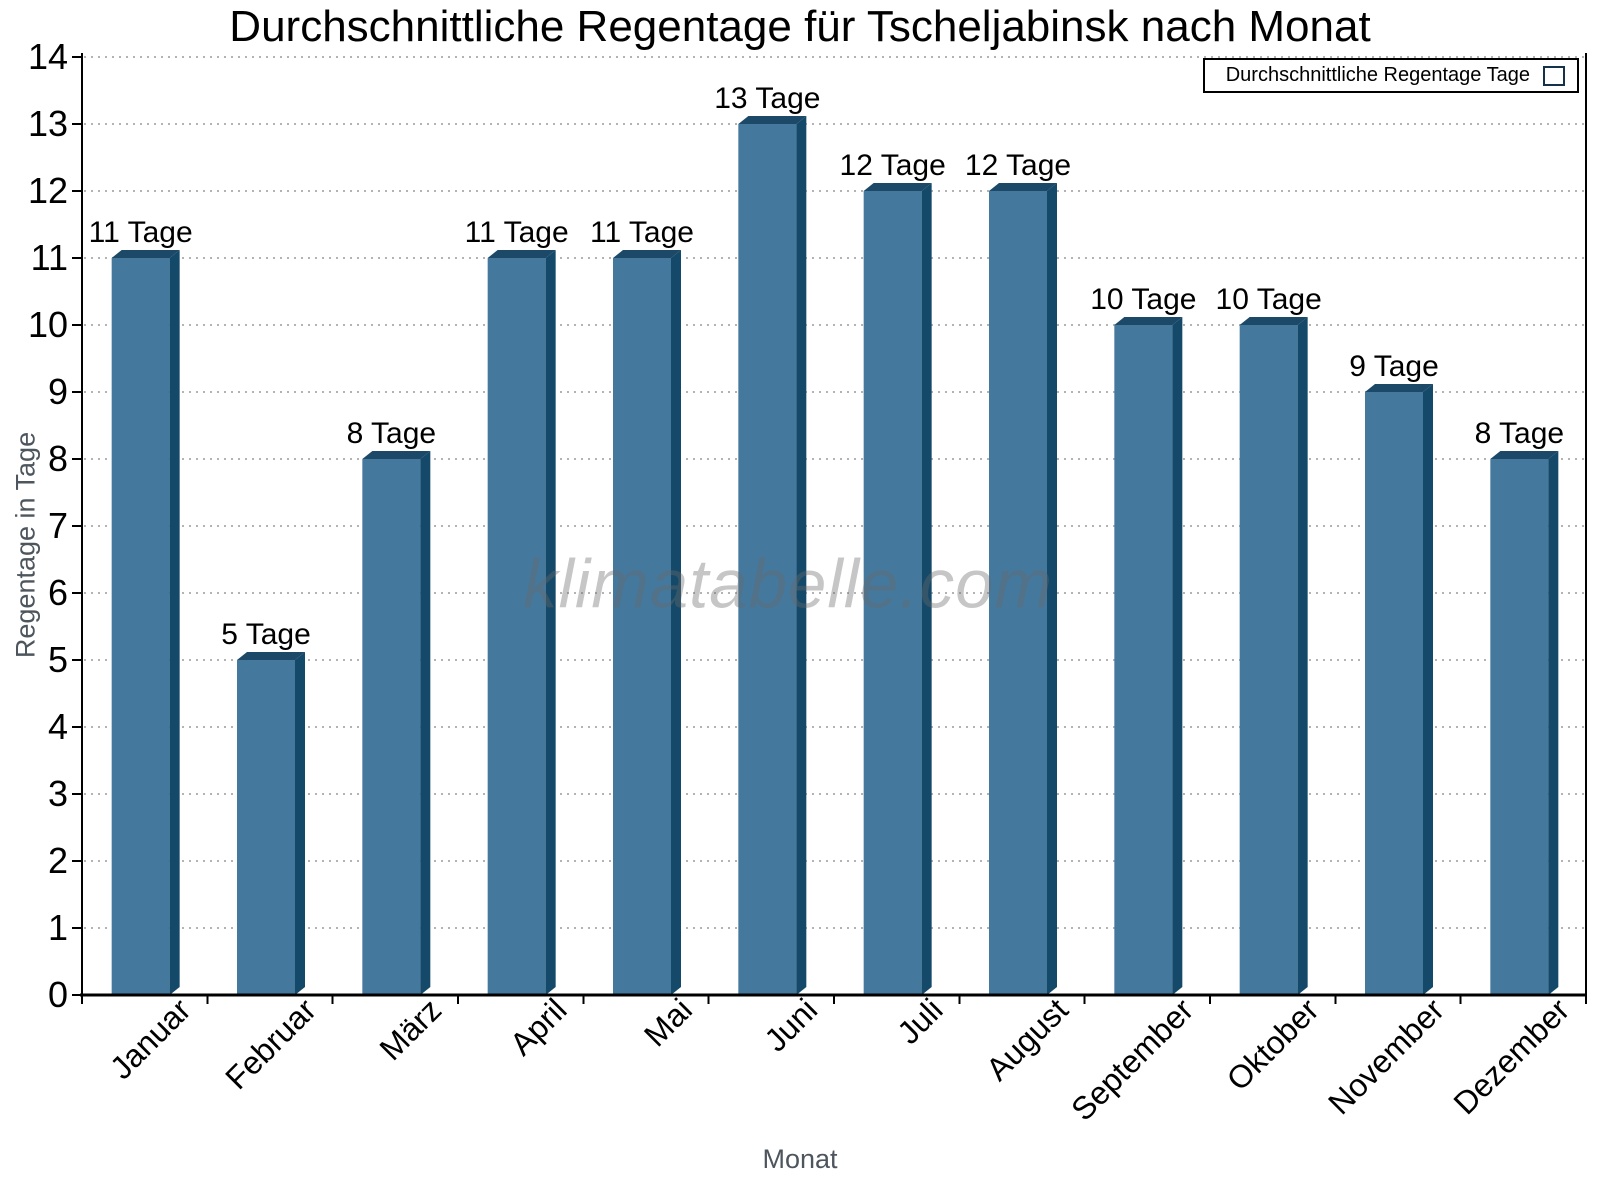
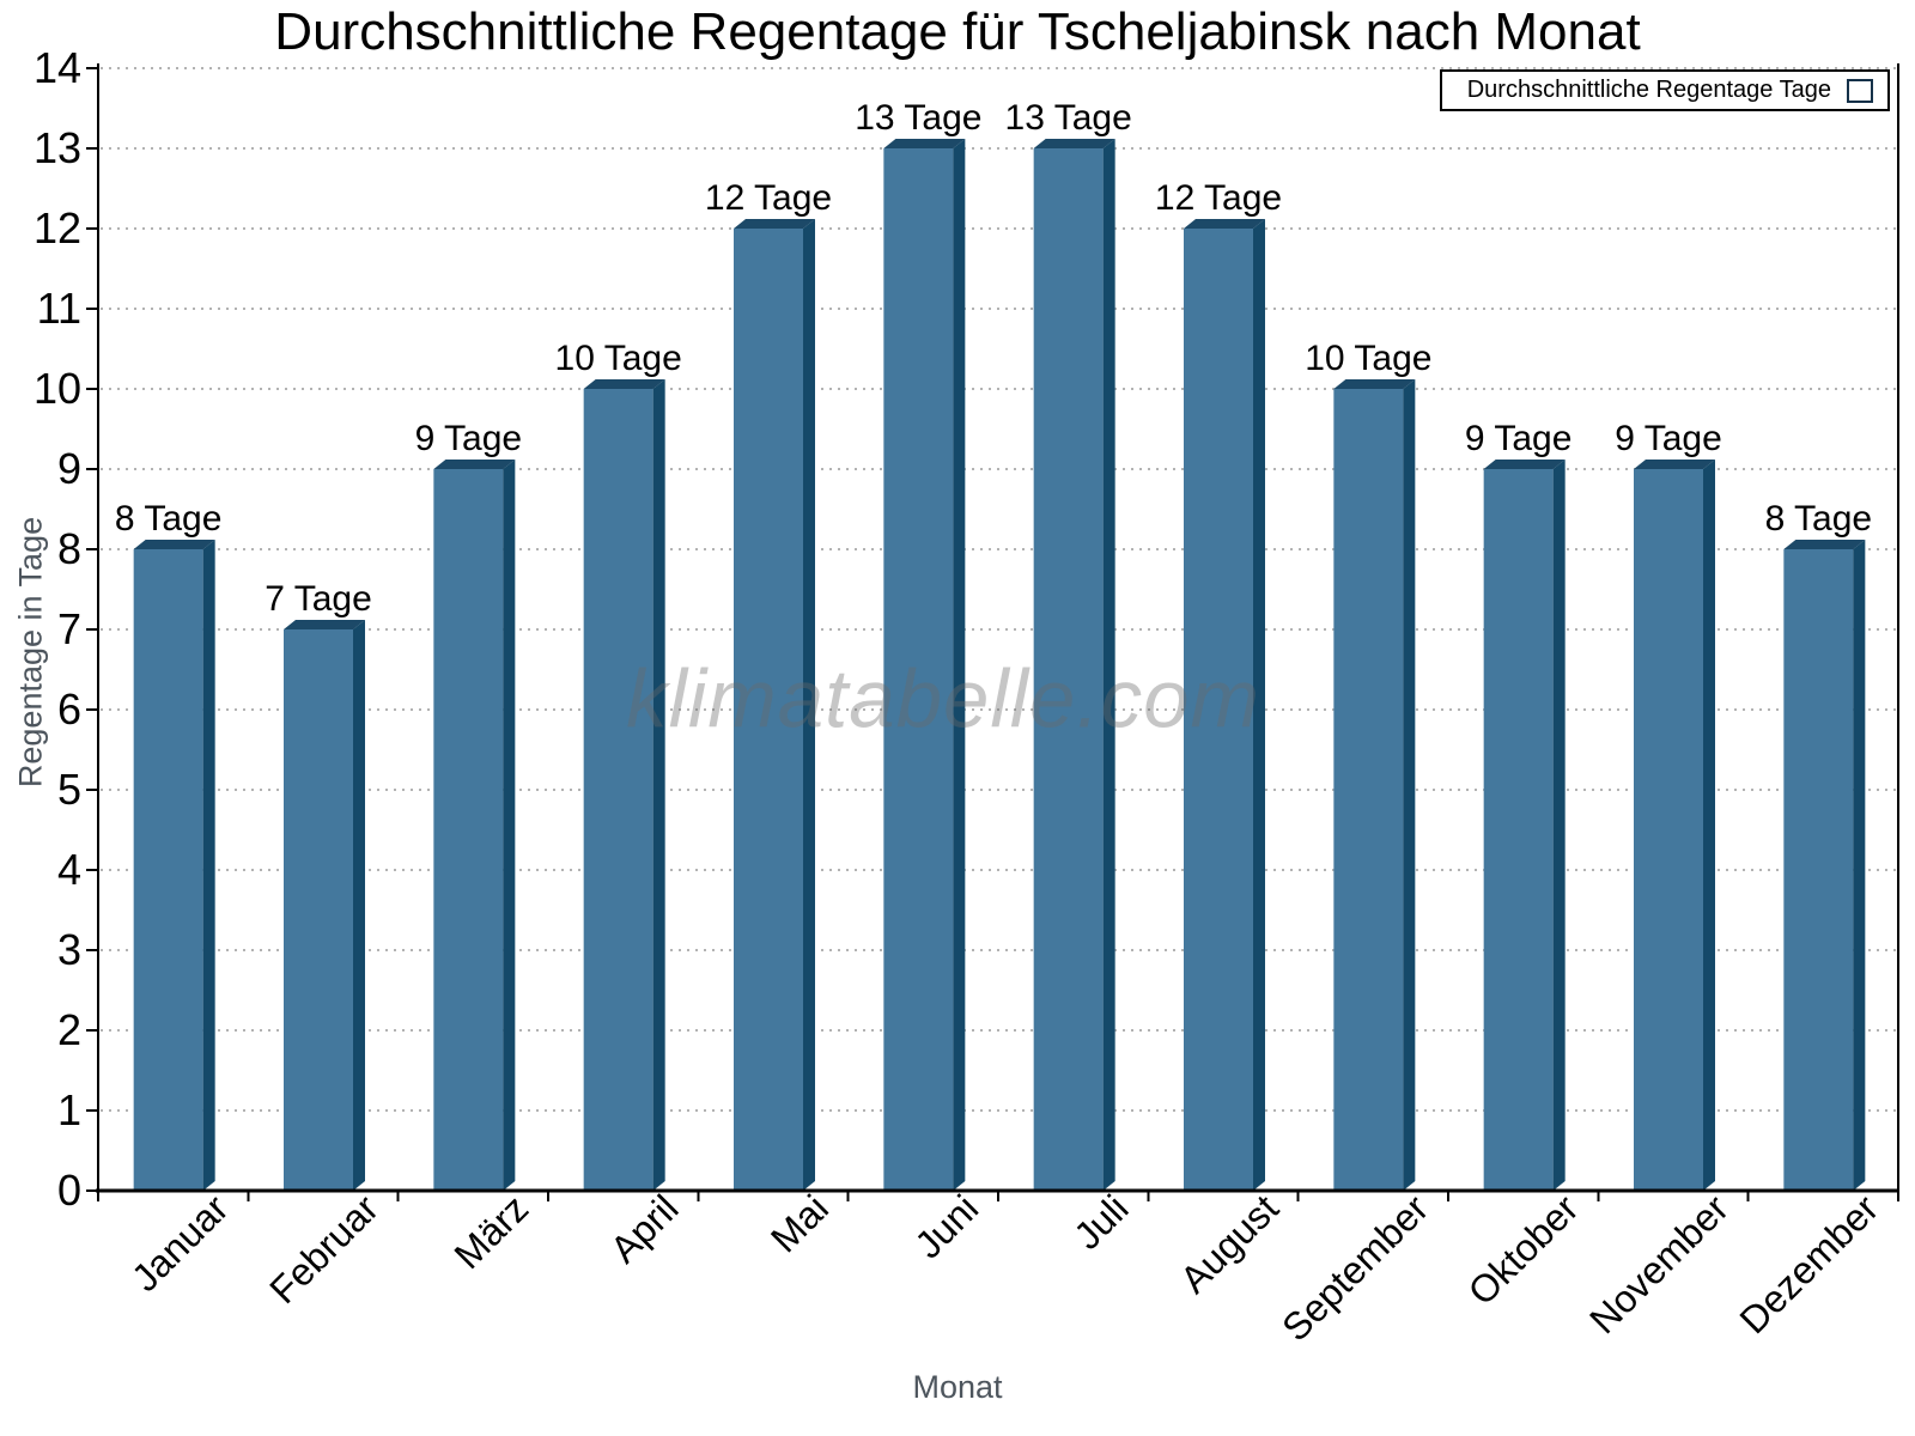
Januar: 11 -> 8
Februar: 5 -> 7
März: 8 -> 9
April: 11 -> 10
Mai: 11 -> 12
Juli: 12 -> 13
Oktober: 10 -> 9
